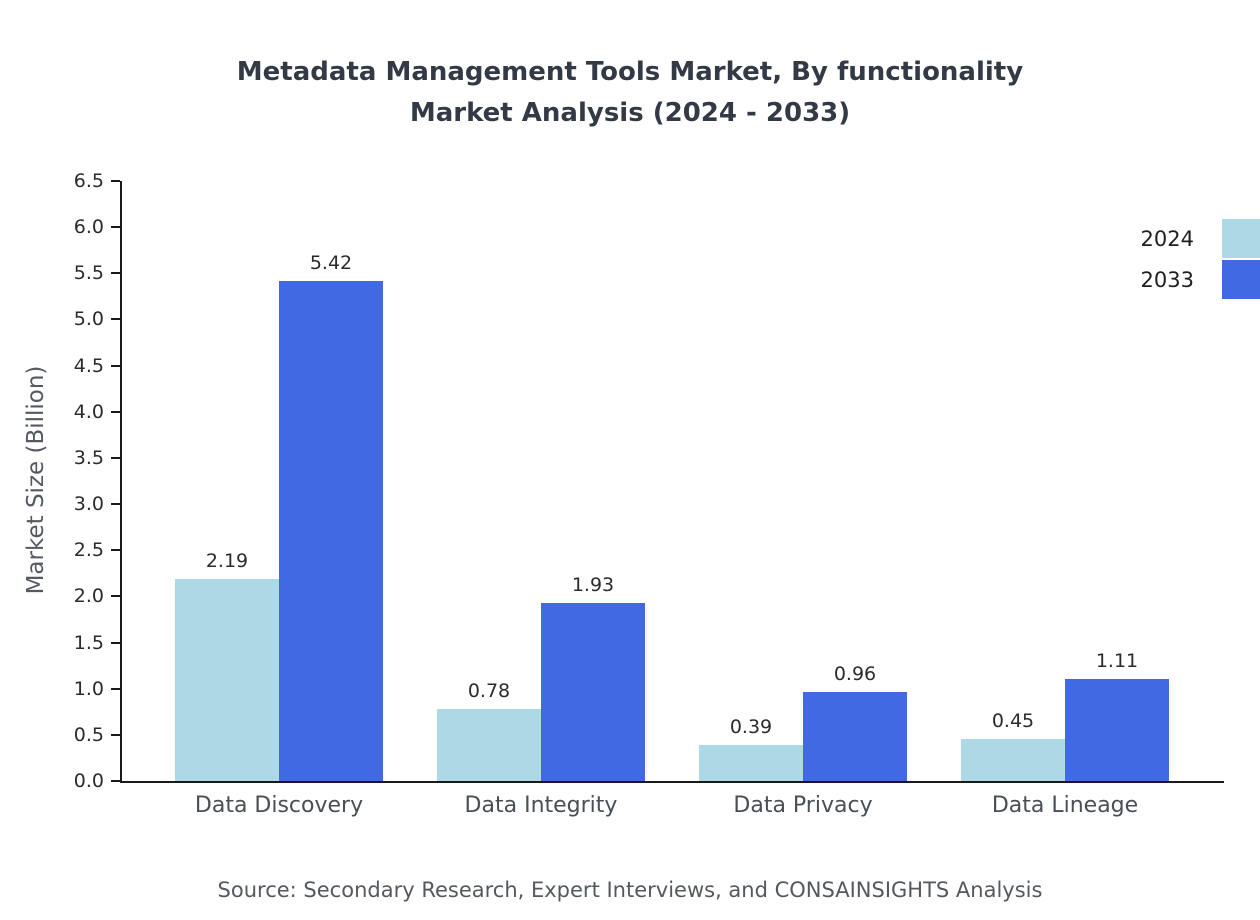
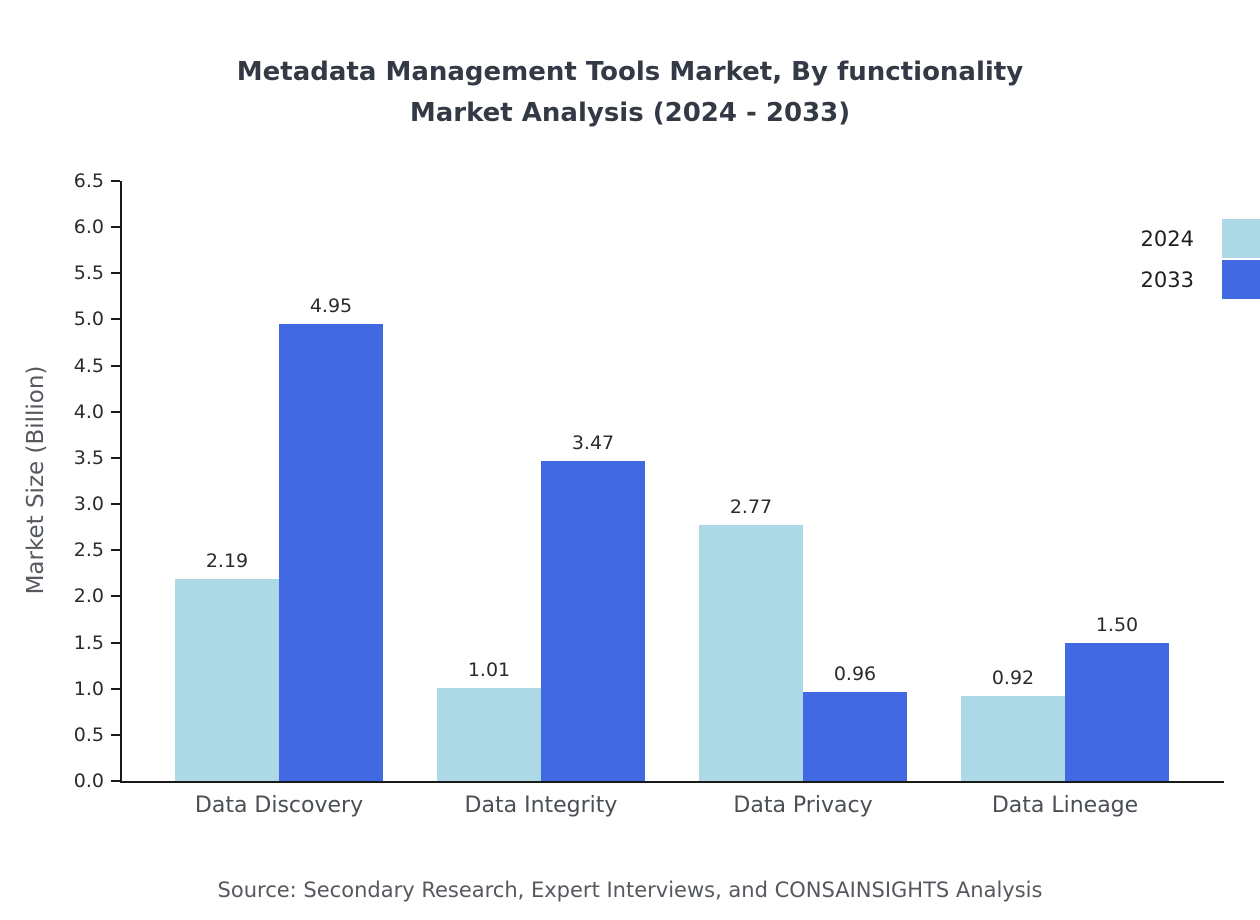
2033/Data Discovery: 5.42 -> 4.95
2024/Data Integrity: 0.78 -> 1.01
2033/Data Integrity: 1.93 -> 3.47
2024/Data Privacy: 0.39 -> 2.77
2024/Data Lineage: 0.45 -> 0.92
2033/Data Lineage: 1.11 -> 1.50
